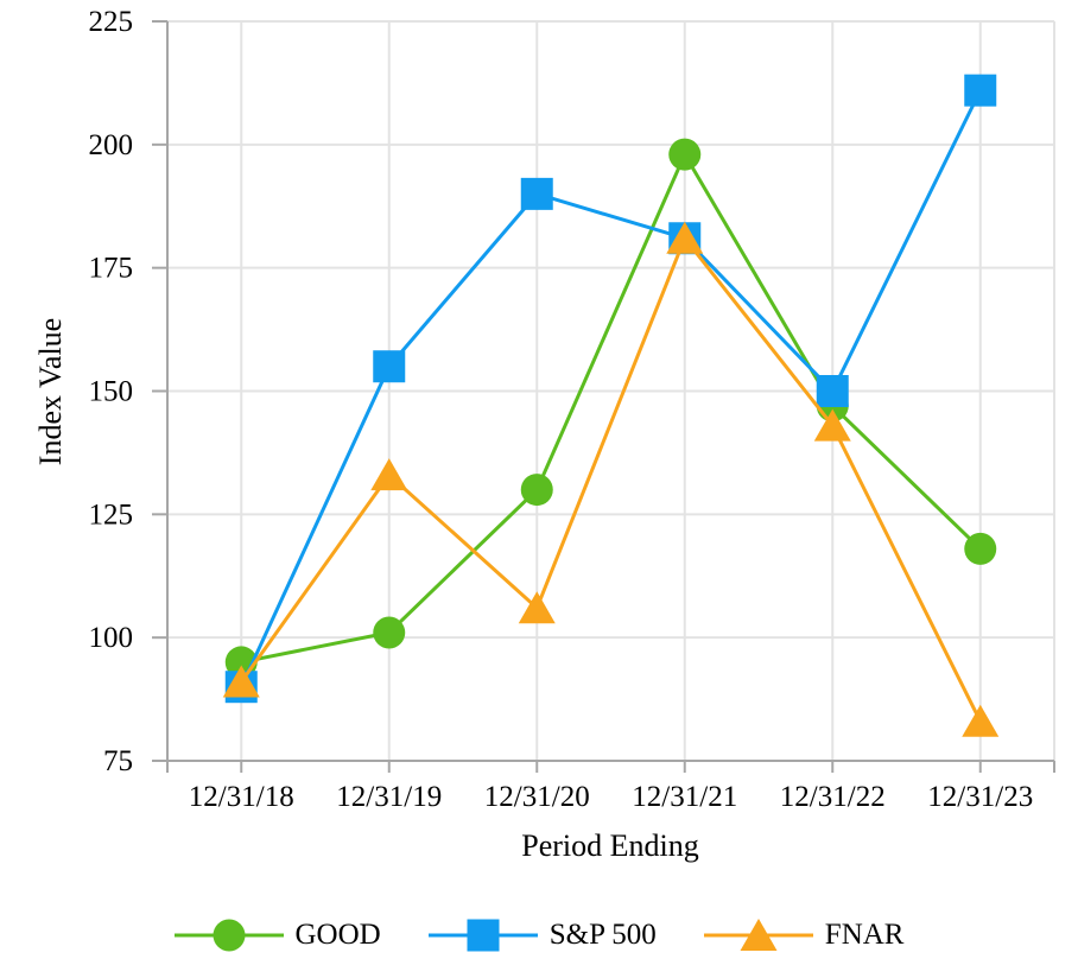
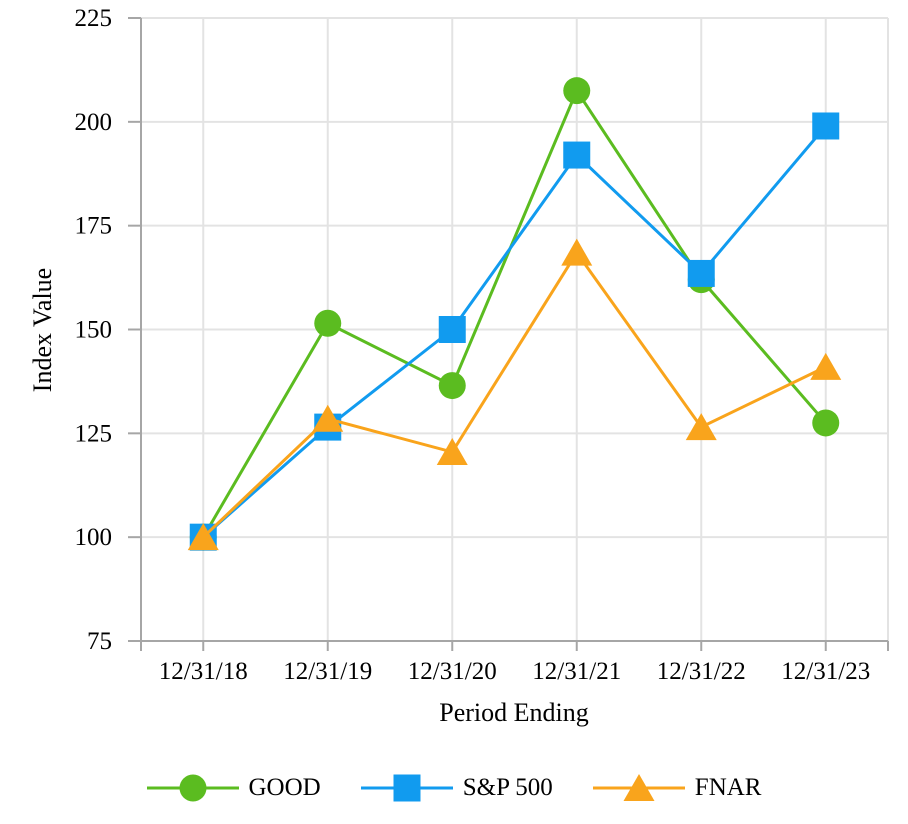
GOOD/12/31/18: 95 -> 100
S&P 500/12/31/18: 90 -> 100
FNAR/12/31/18: 91 -> 100
GOOD/12/31/19: 101 -> 152
S&P 500/12/31/19: 155 -> 126
FNAR/12/31/19: 133 -> 128
GOOD/12/31/20: 130 -> 136
S&P 500/12/31/20: 190 -> 150
FNAR/12/31/20: 106 -> 120
GOOD/12/31/21: 198 -> 208
S&P 500/12/31/21: 181 -> 192
FNAR/12/31/21: 181 -> 168
GOOD/12/31/22: 147 -> 162
S&P 500/12/31/22: 150 -> 164
FNAR/12/31/22: 143 -> 126
GOOD/12/31/23: 118 -> 128
S&P 500/12/31/23: 211 -> 199
FNAR/12/31/23: 83 -> 141
